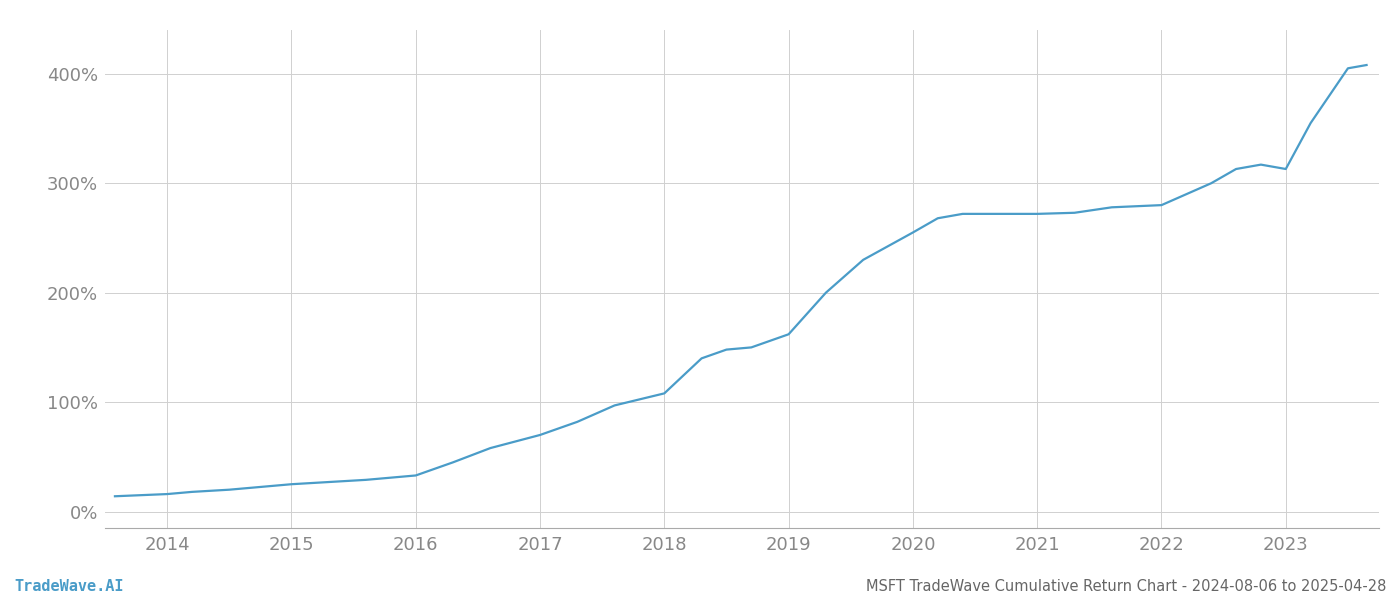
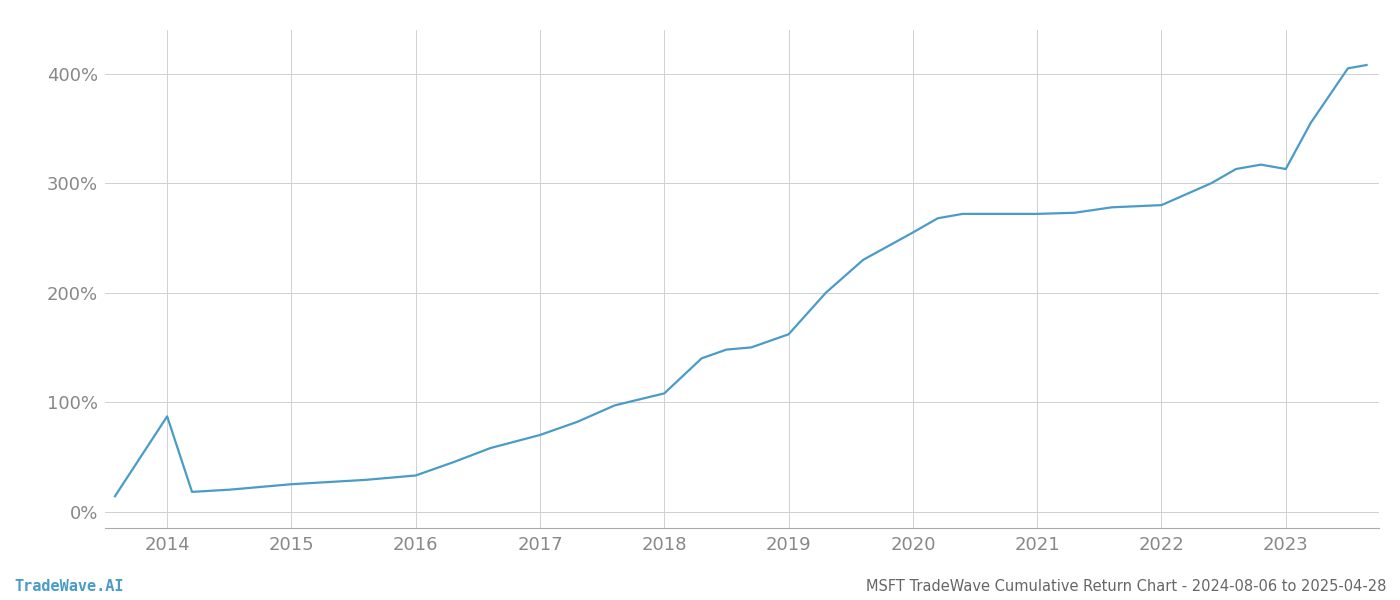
2014: 16% -> 87%
